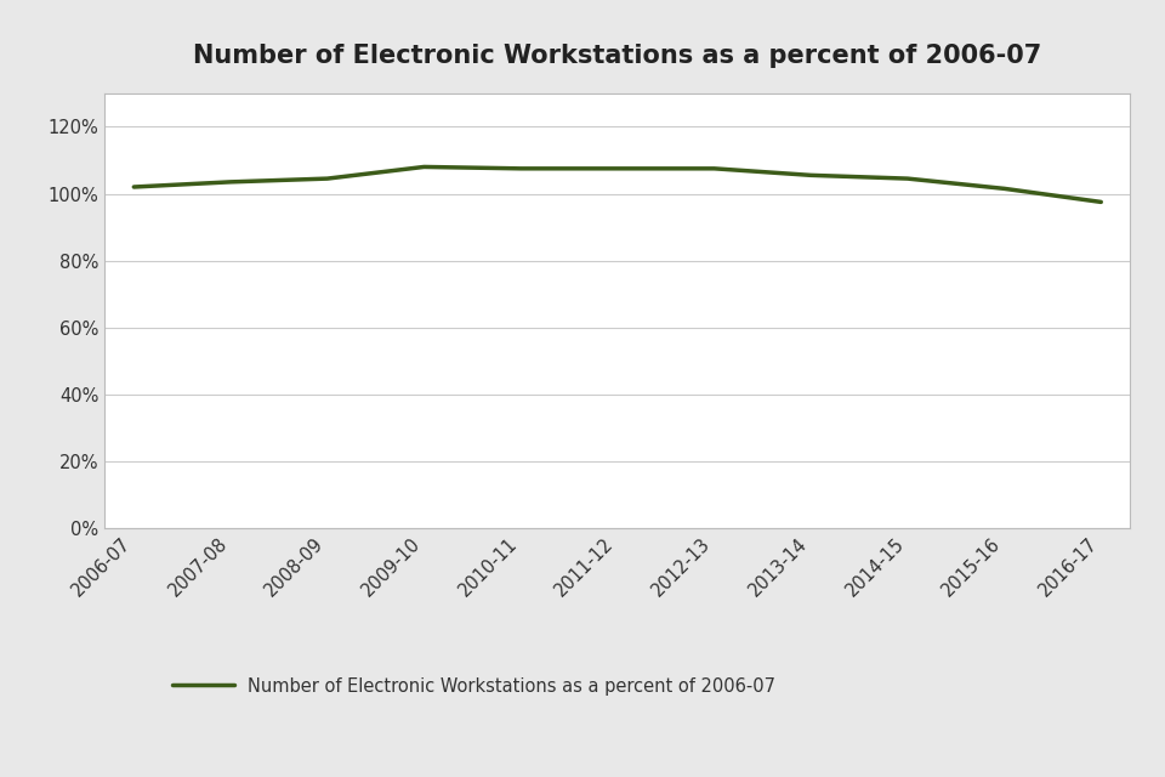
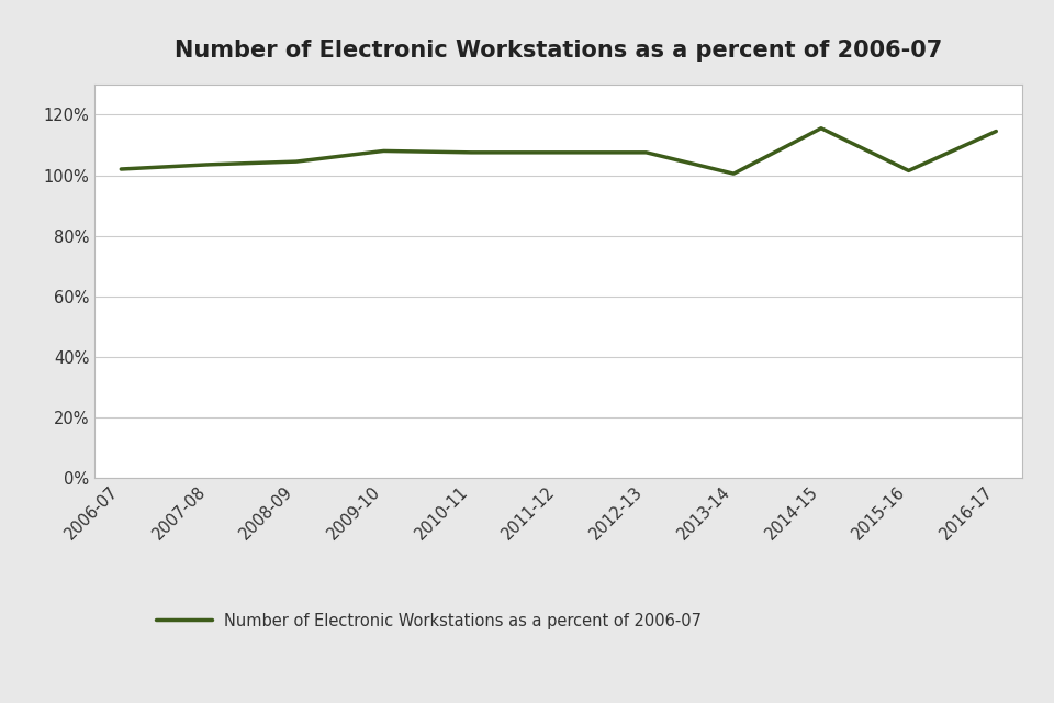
2013-14: 105.5% -> 100.5%
2014-15: 104.5% -> 115.5%
2016-17: 97.5% -> 114.5%
